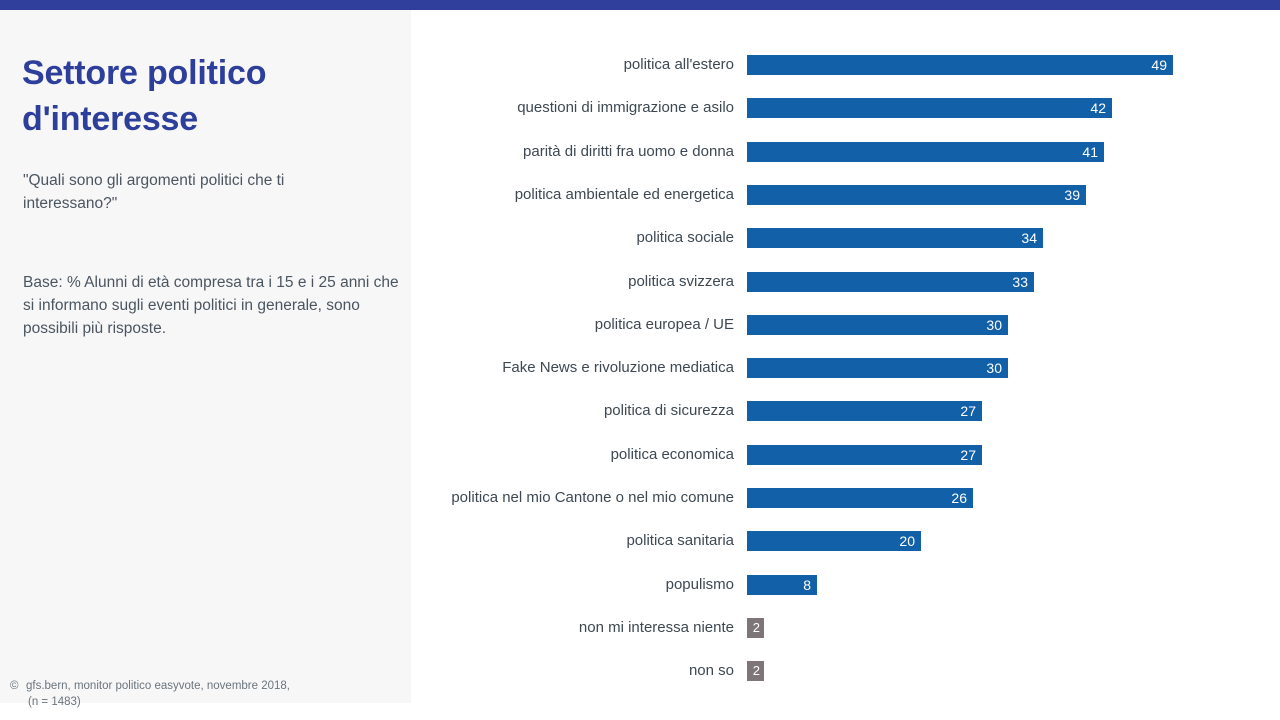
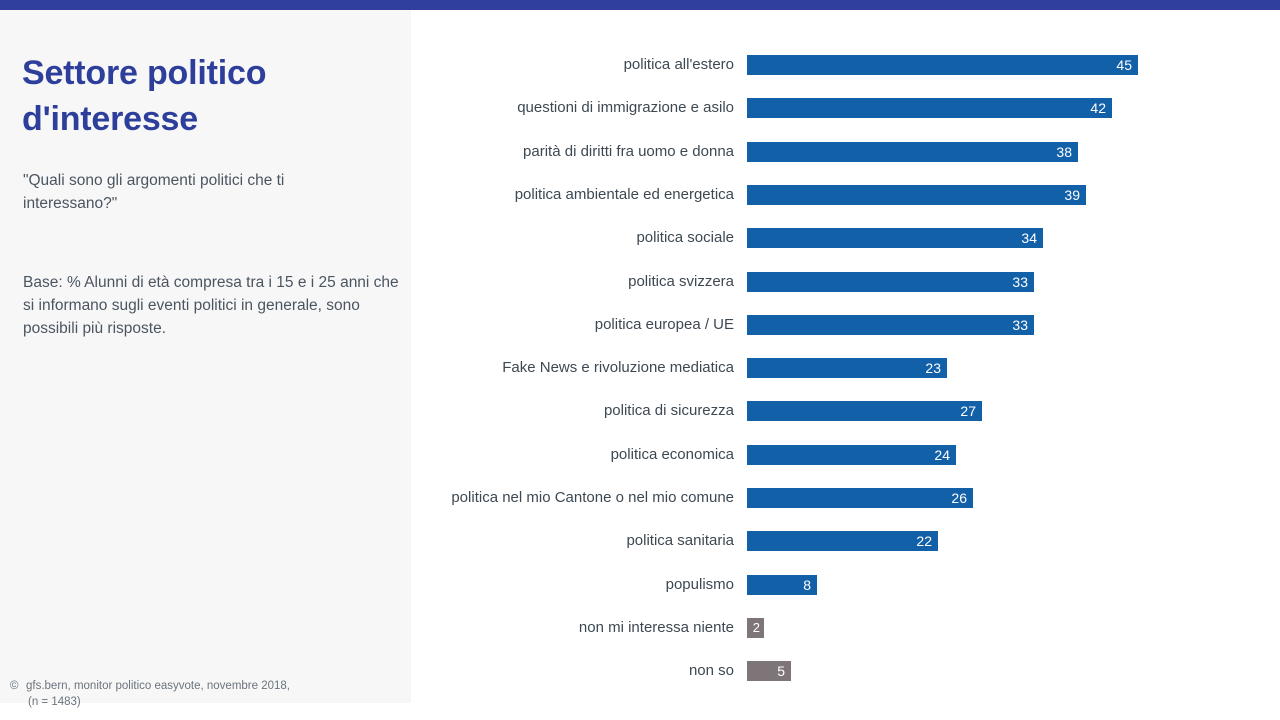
politica all'estero: 49 -> 45
parità di diritti fra uomo e donna: 41 -> 38
politica europea / UE: 30 -> 33
Fake News e rivoluzione mediatica: 30 -> 23
politica economica: 27 -> 24
politica sanitaria: 20 -> 22
non so: 2 -> 5
